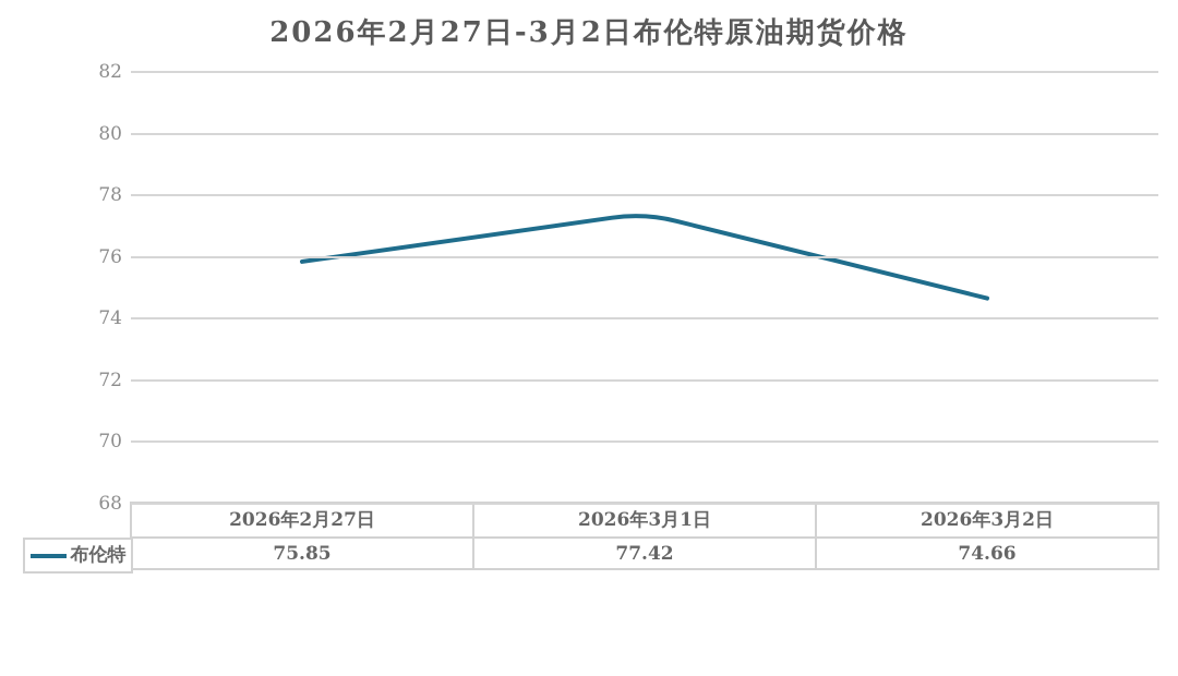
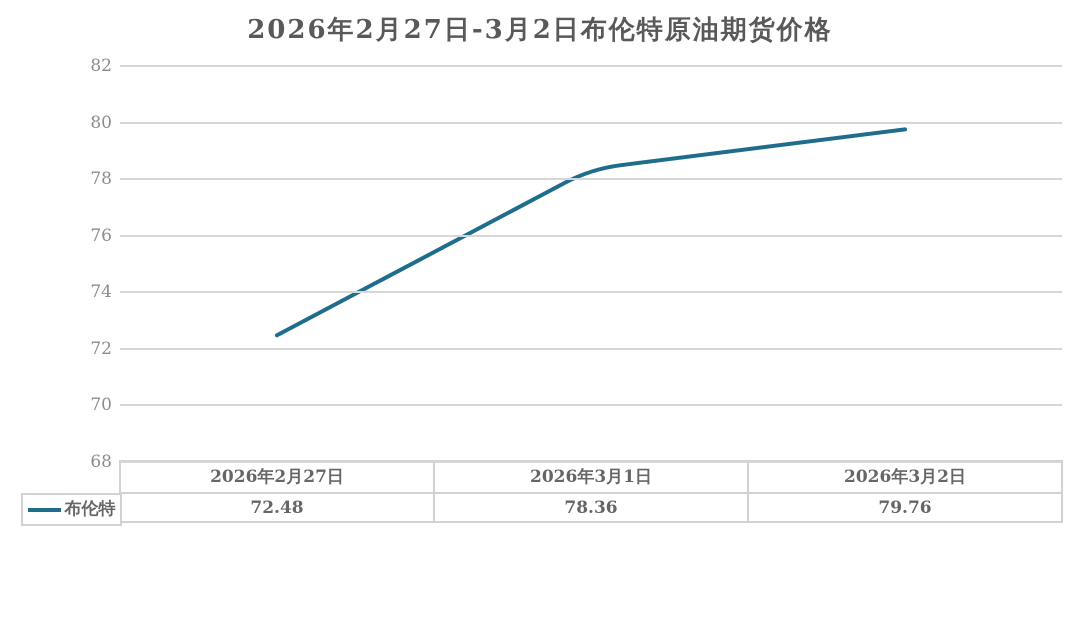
2026年2月27日: 75.85 -> 72.48
2026年3月1日: 77.42 -> 78.36
2026年3月2日: 74.66 -> 79.76
